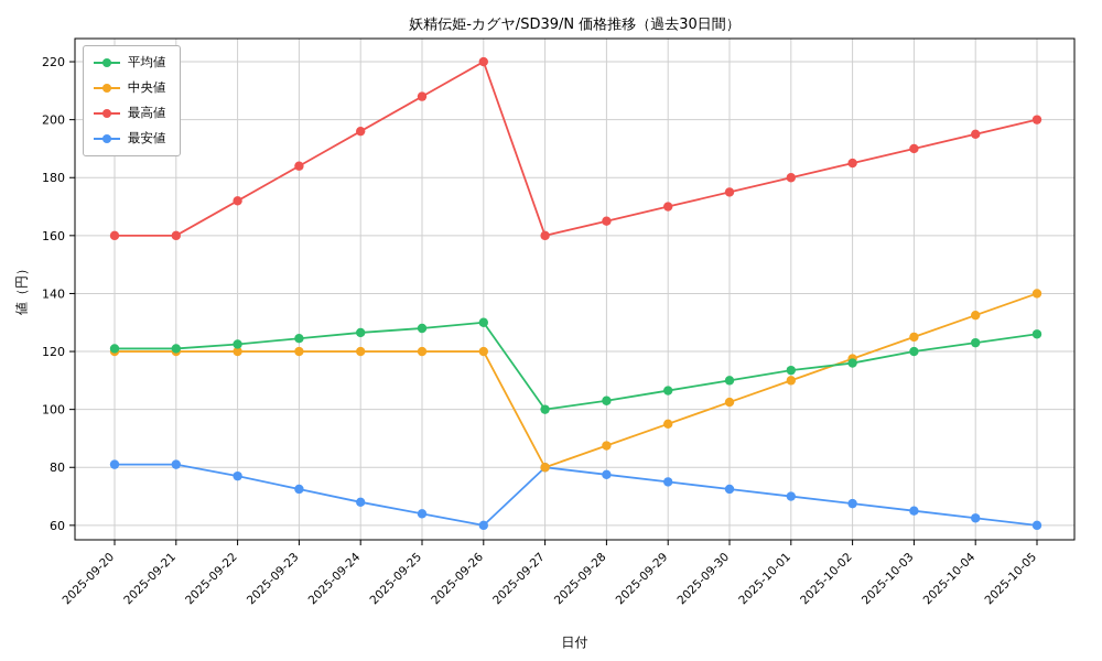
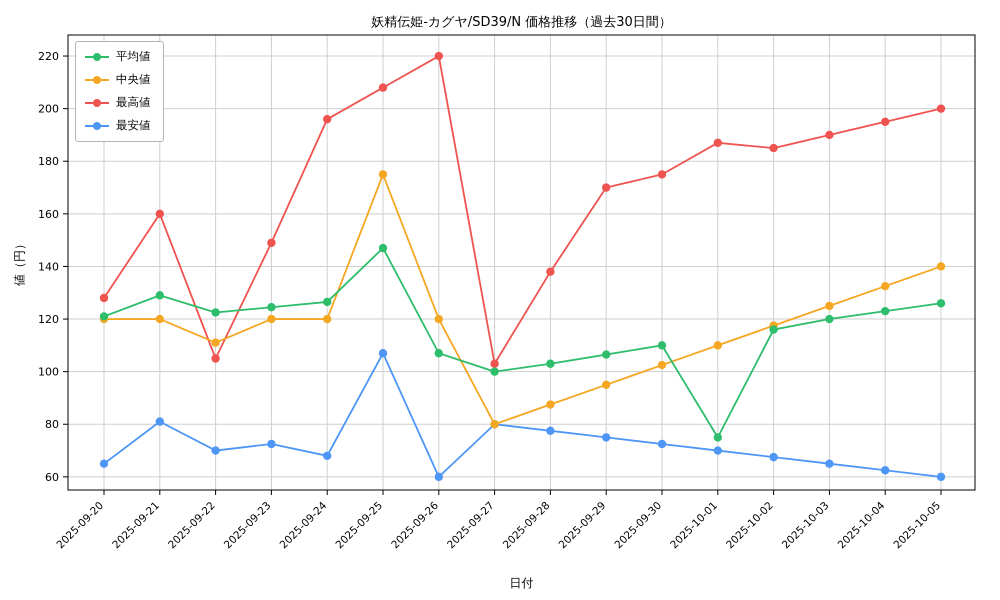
最高値/2025-09-20: 160 -> 128
最安値/2025-09-20: 81 -> 65
平均値/2025-09-21: 121 -> 129
中央値/2025-09-22: 120 -> 111
最高値/2025-09-22: 172 -> 105
最安値/2025-09-22: 77 -> 70
最高値/2025-09-23: 184 -> 149
平均値/2025-09-25: 128 -> 147
中央値/2025-09-25: 120 -> 175
最安値/2025-09-25: 64 -> 107
平均値/2025-09-26: 130 -> 107
最高値/2025-09-27: 160 -> 103
最高値/2025-09-28: 165 -> 138
平均値/2025-10-01: 114 -> 75
最高値/2025-10-01: 180 -> 187
